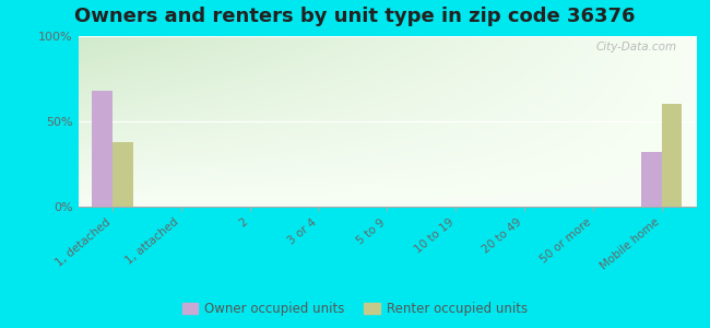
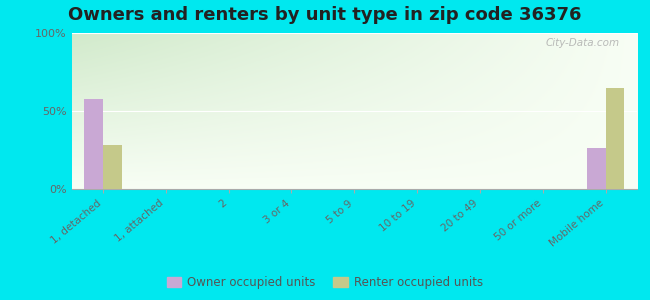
Owner occupied units/1, detached: 68% -> 58%
Renter occupied units/1, detached: 38% -> 28%
Owner occupied units/Mobile home: 32% -> 26%
Renter occupied units/Mobile home: 60% -> 65%
